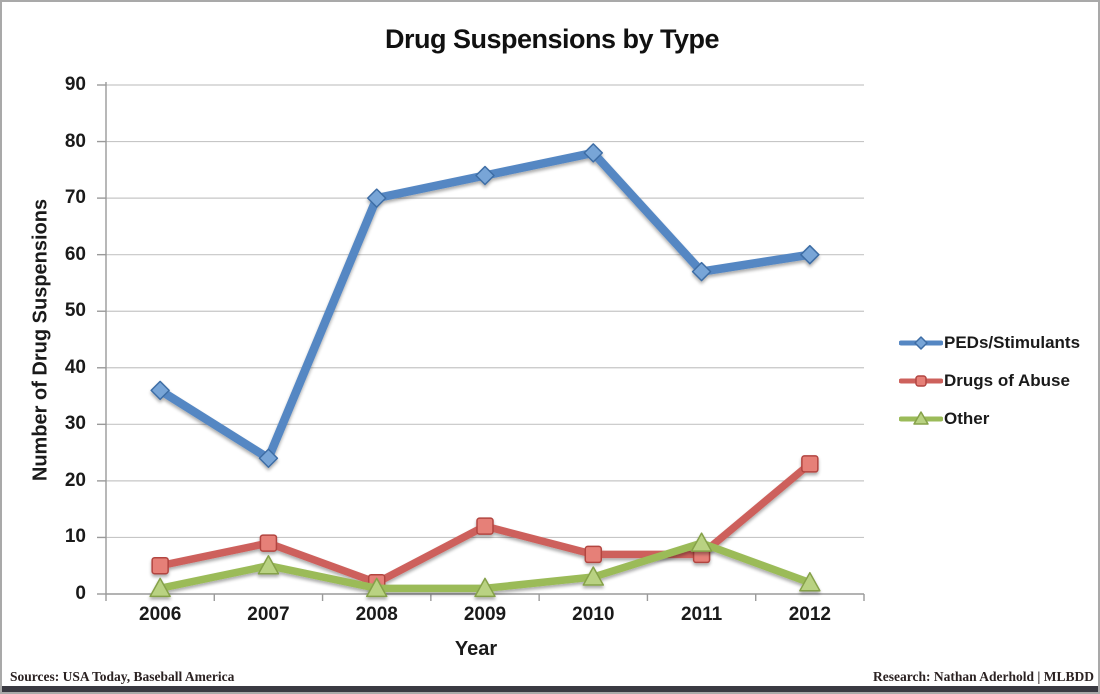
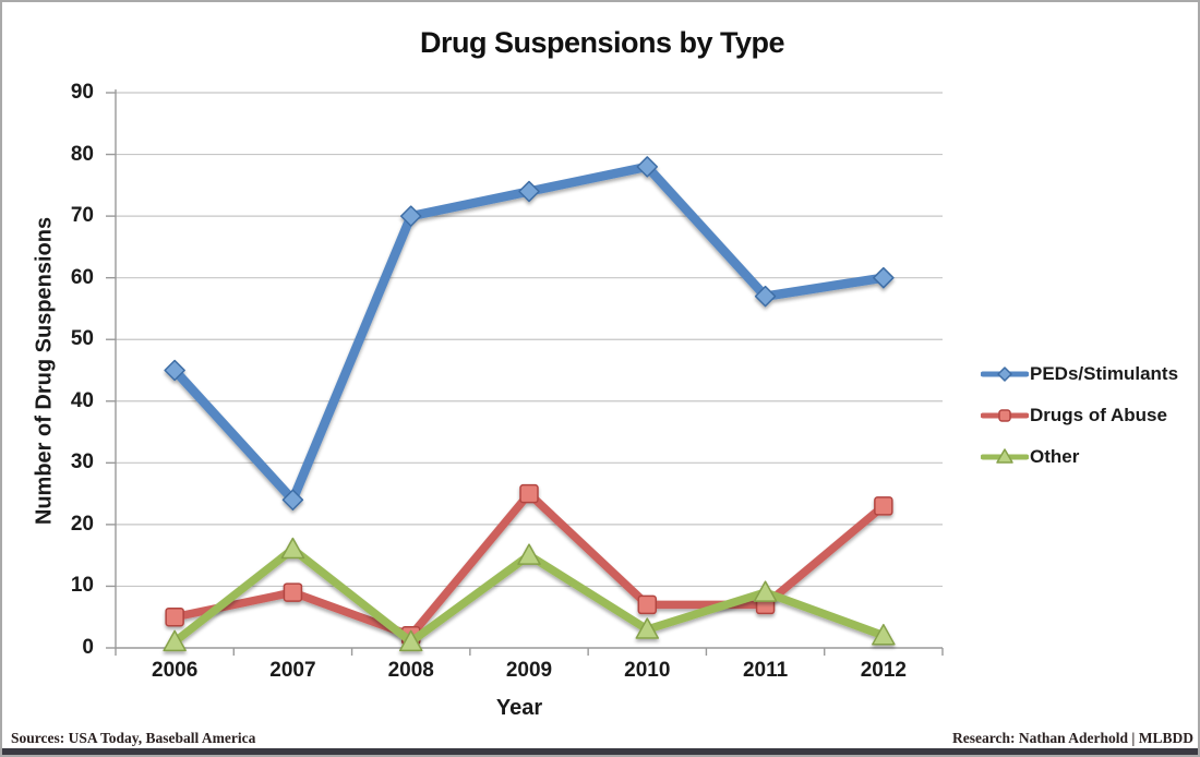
PEDs/Stimulants/2006: 36 -> 45
Other/2007: 5 -> 16
Drugs of Abuse/2009: 12 -> 25
Other/2009: 1 -> 15
